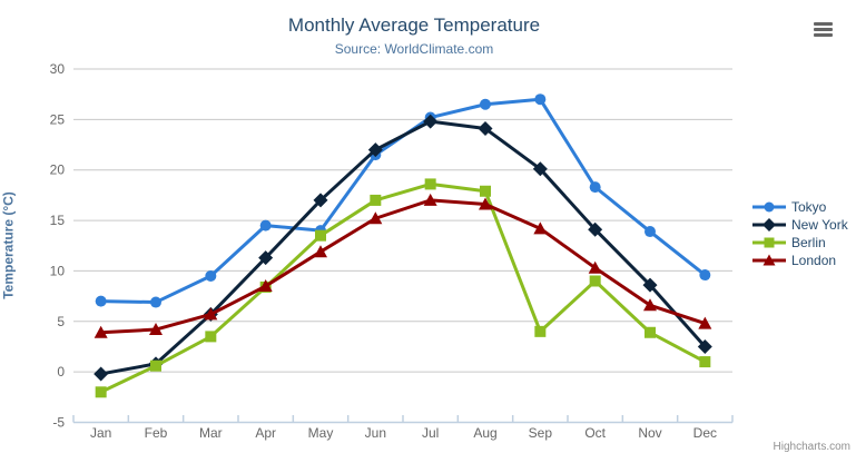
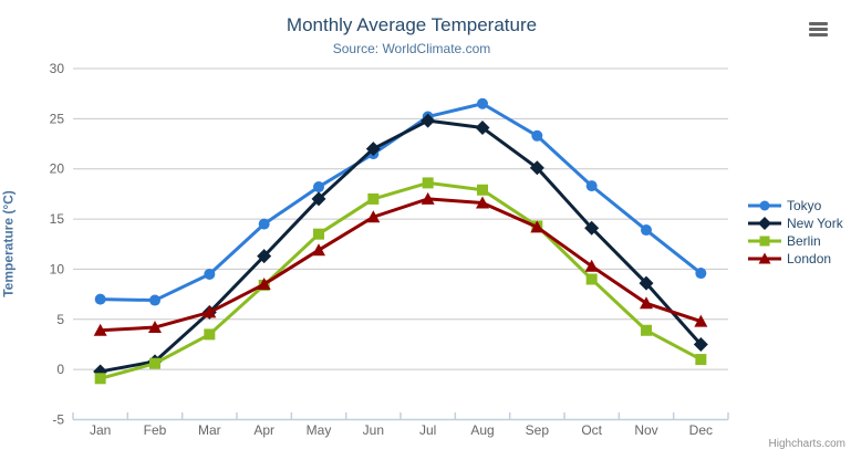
Berlin/Jan: -2 -> -1
Tokyo/May: 14 -> 18
Tokyo/Sep: 27 -> 23
Berlin/Sep: 4 -> 14
